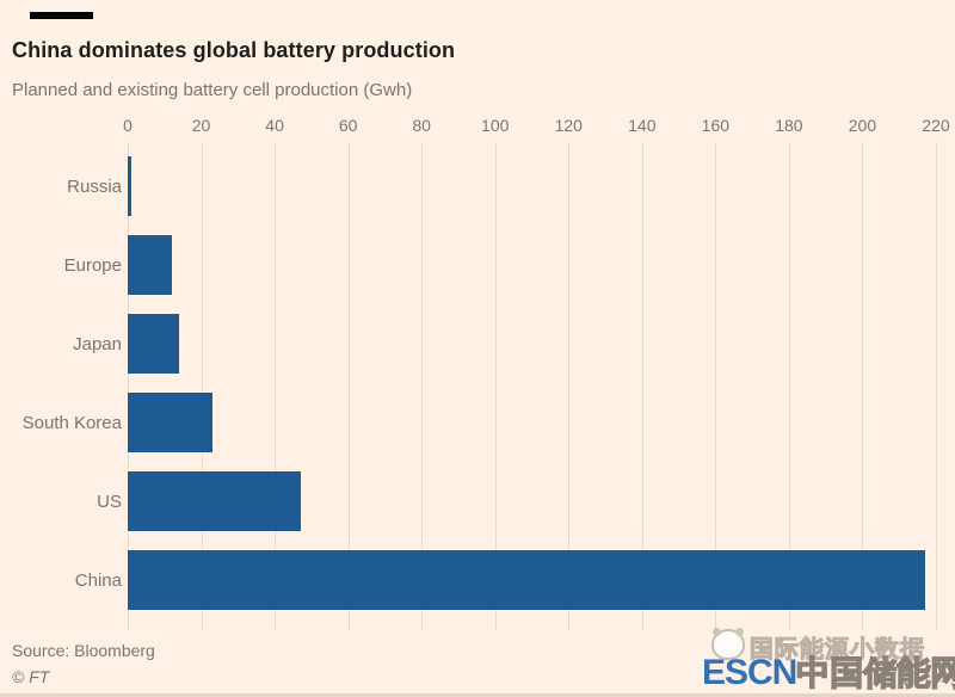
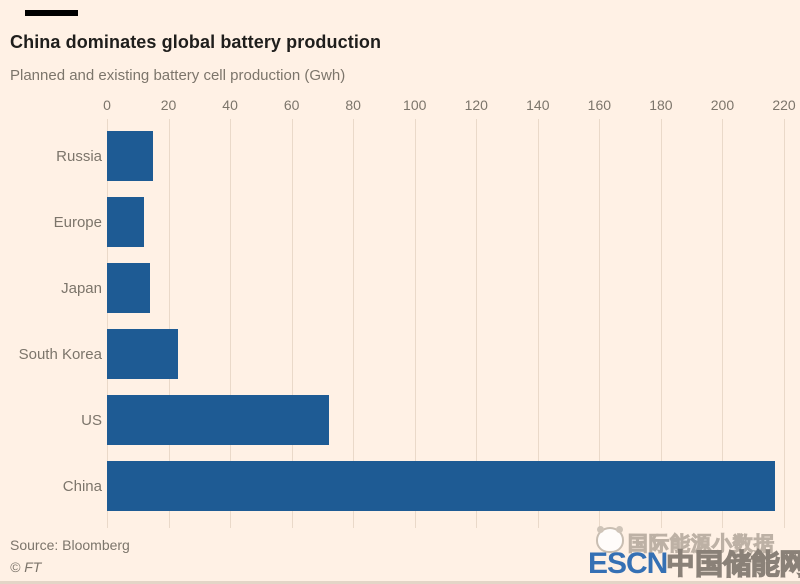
Russia: 1 -> 15
US: 47 -> 72
